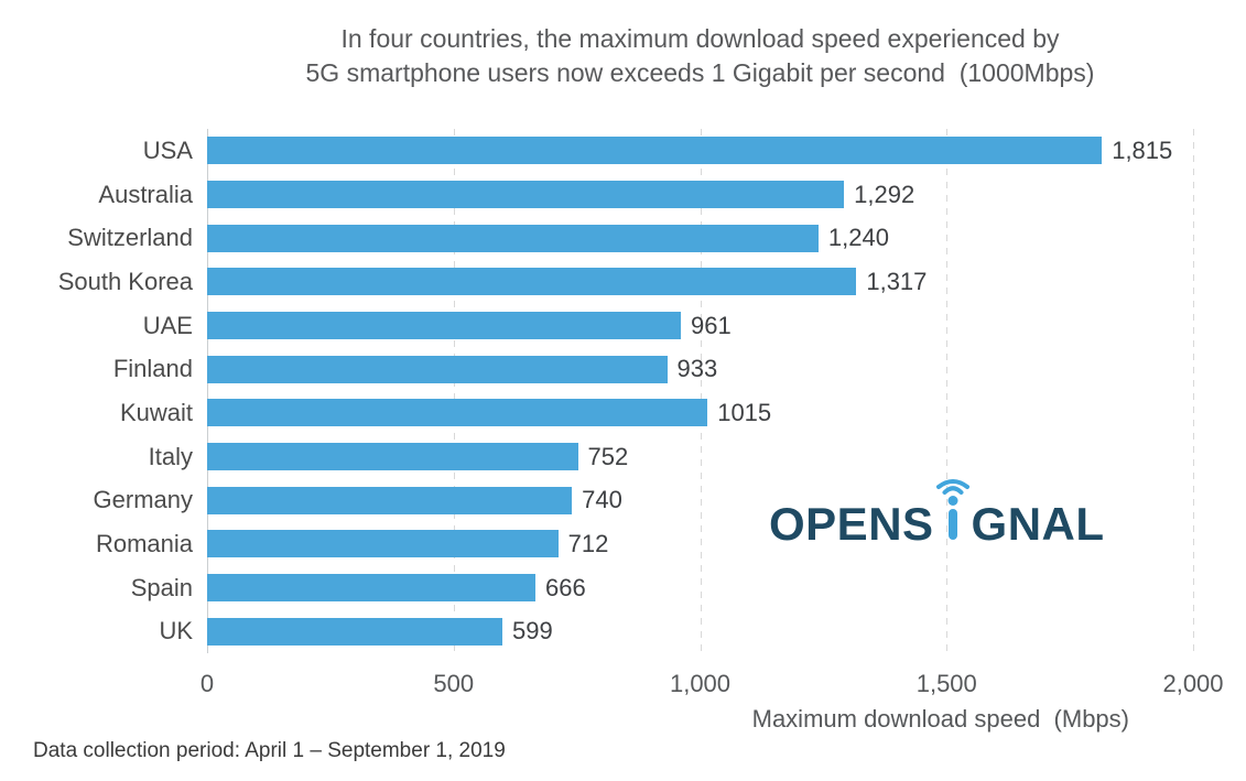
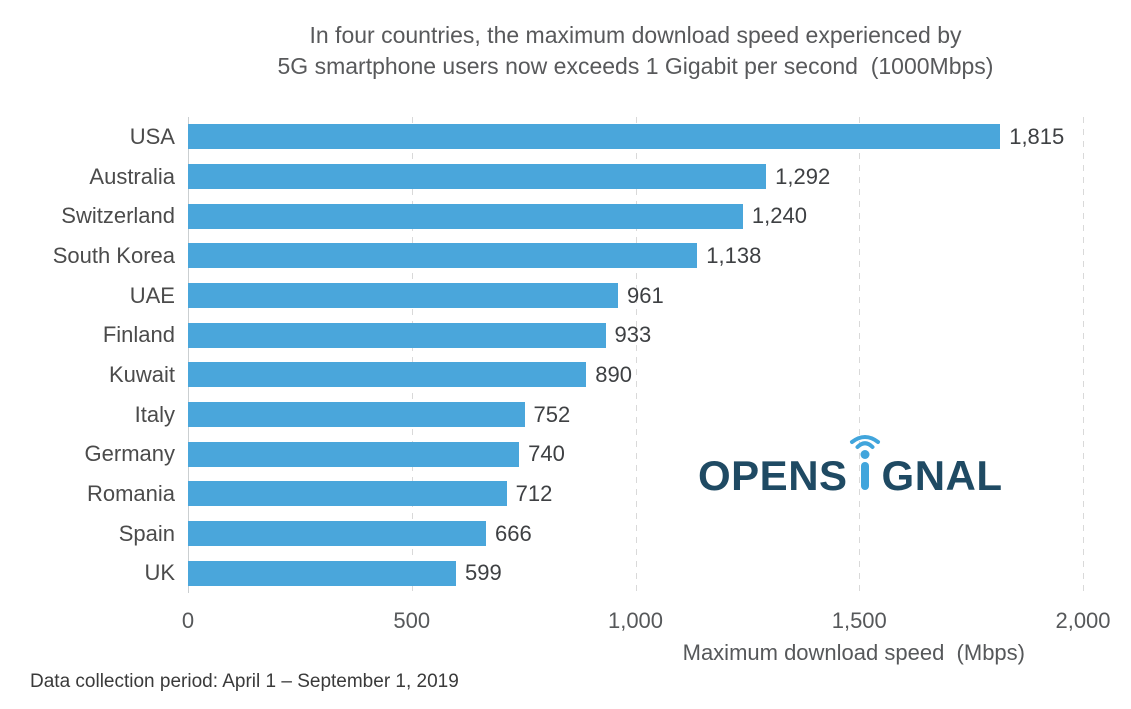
South Korea: 1,317 -> 1,138
Kuwait: 1015 -> 890
